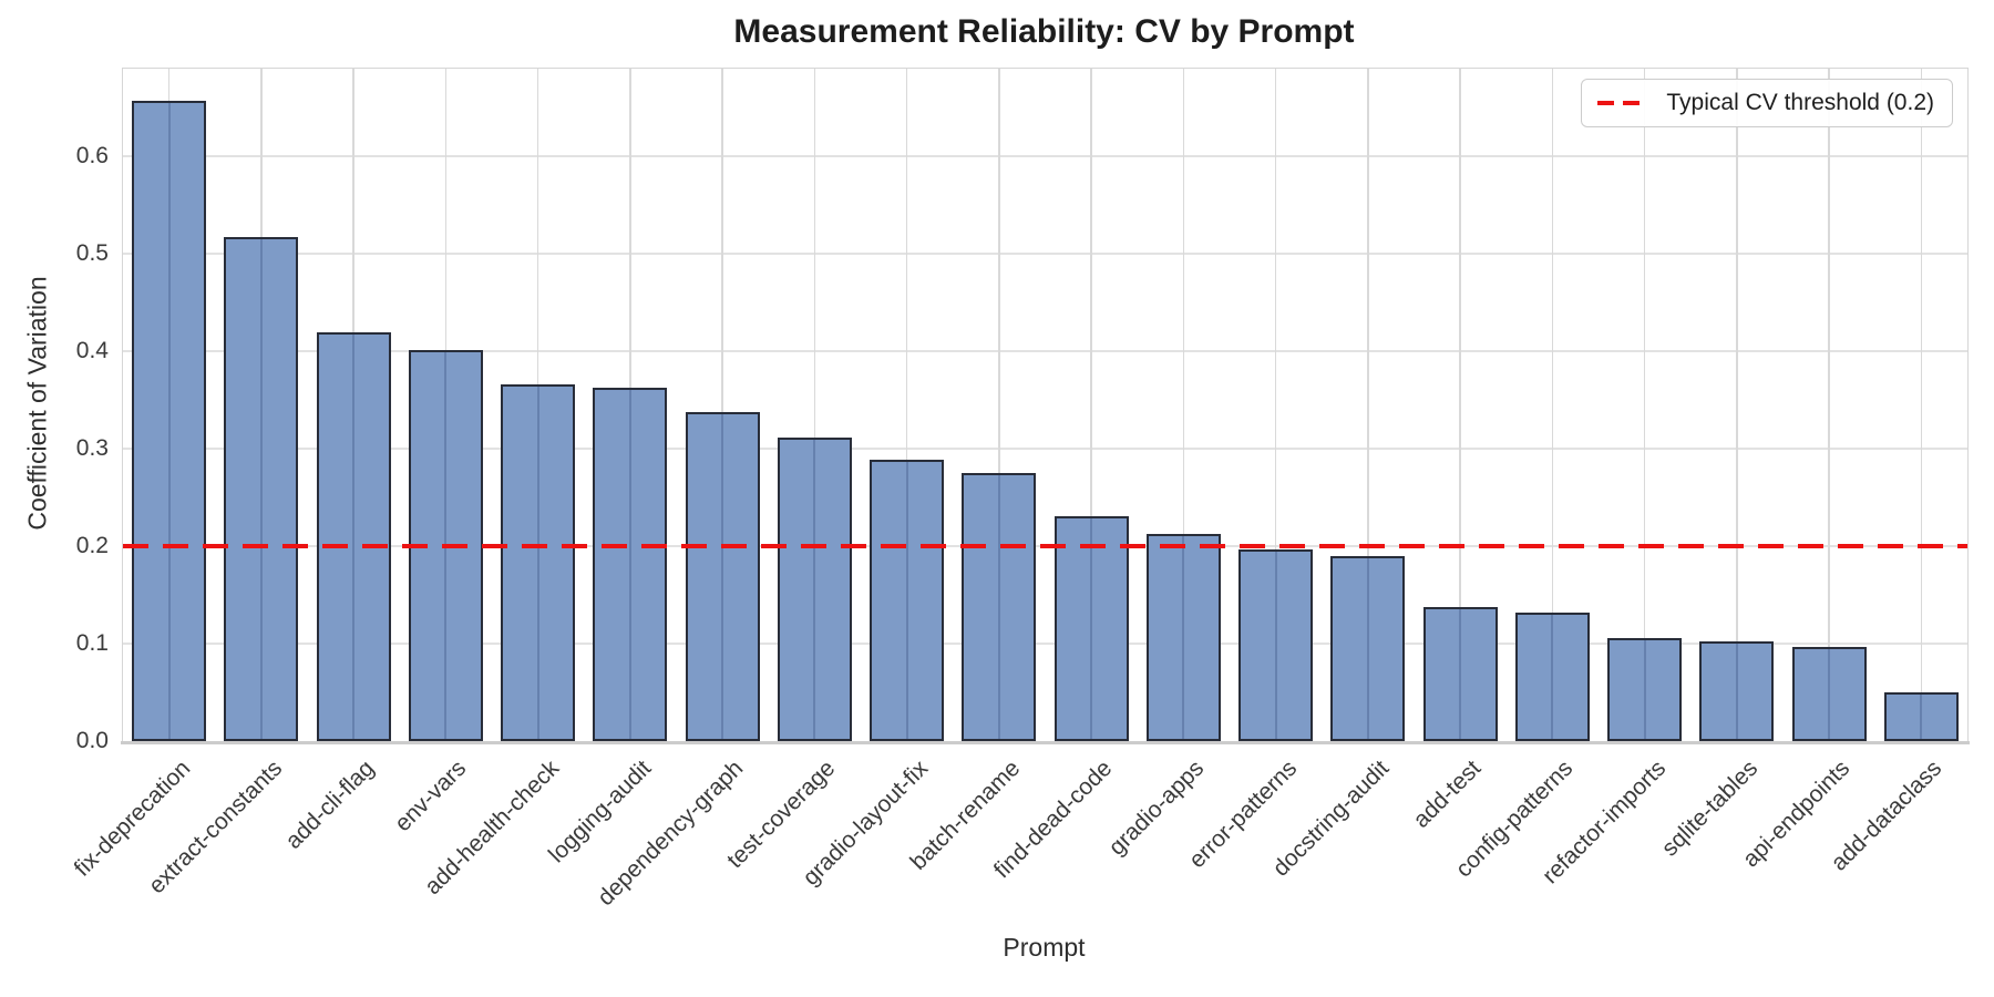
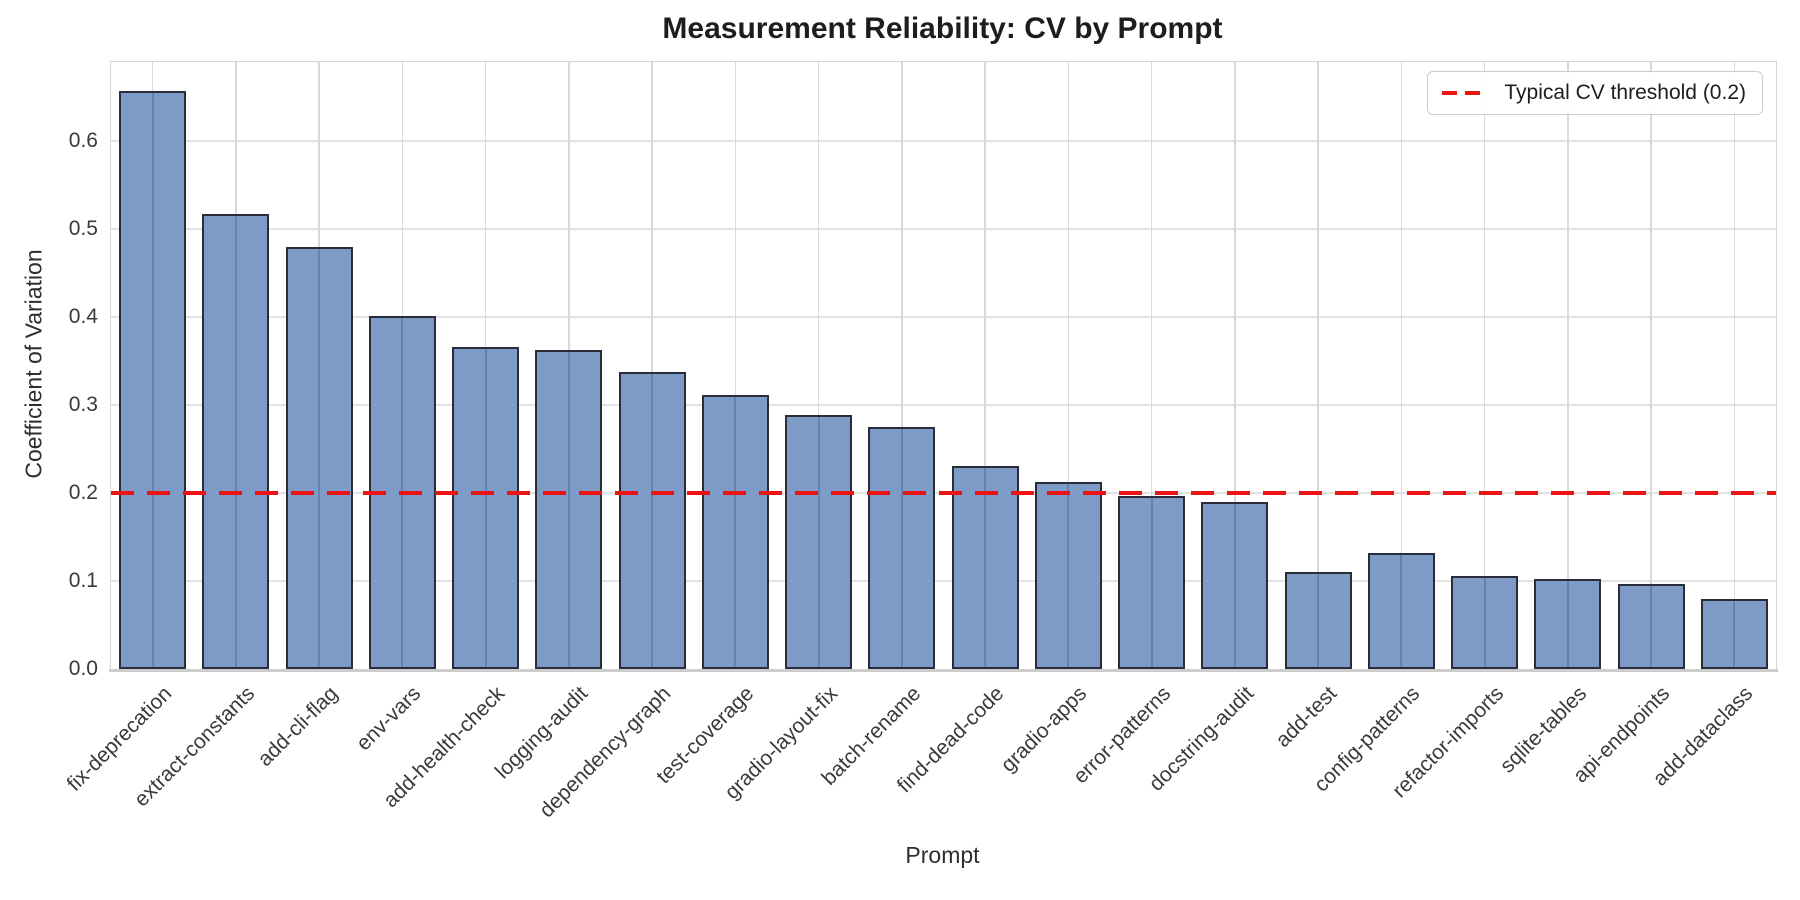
add-cli-flag: 0.42 -> 0.48
add-test: 0.14 -> 0.11
add-dataclass: 0.05 -> 0.08
